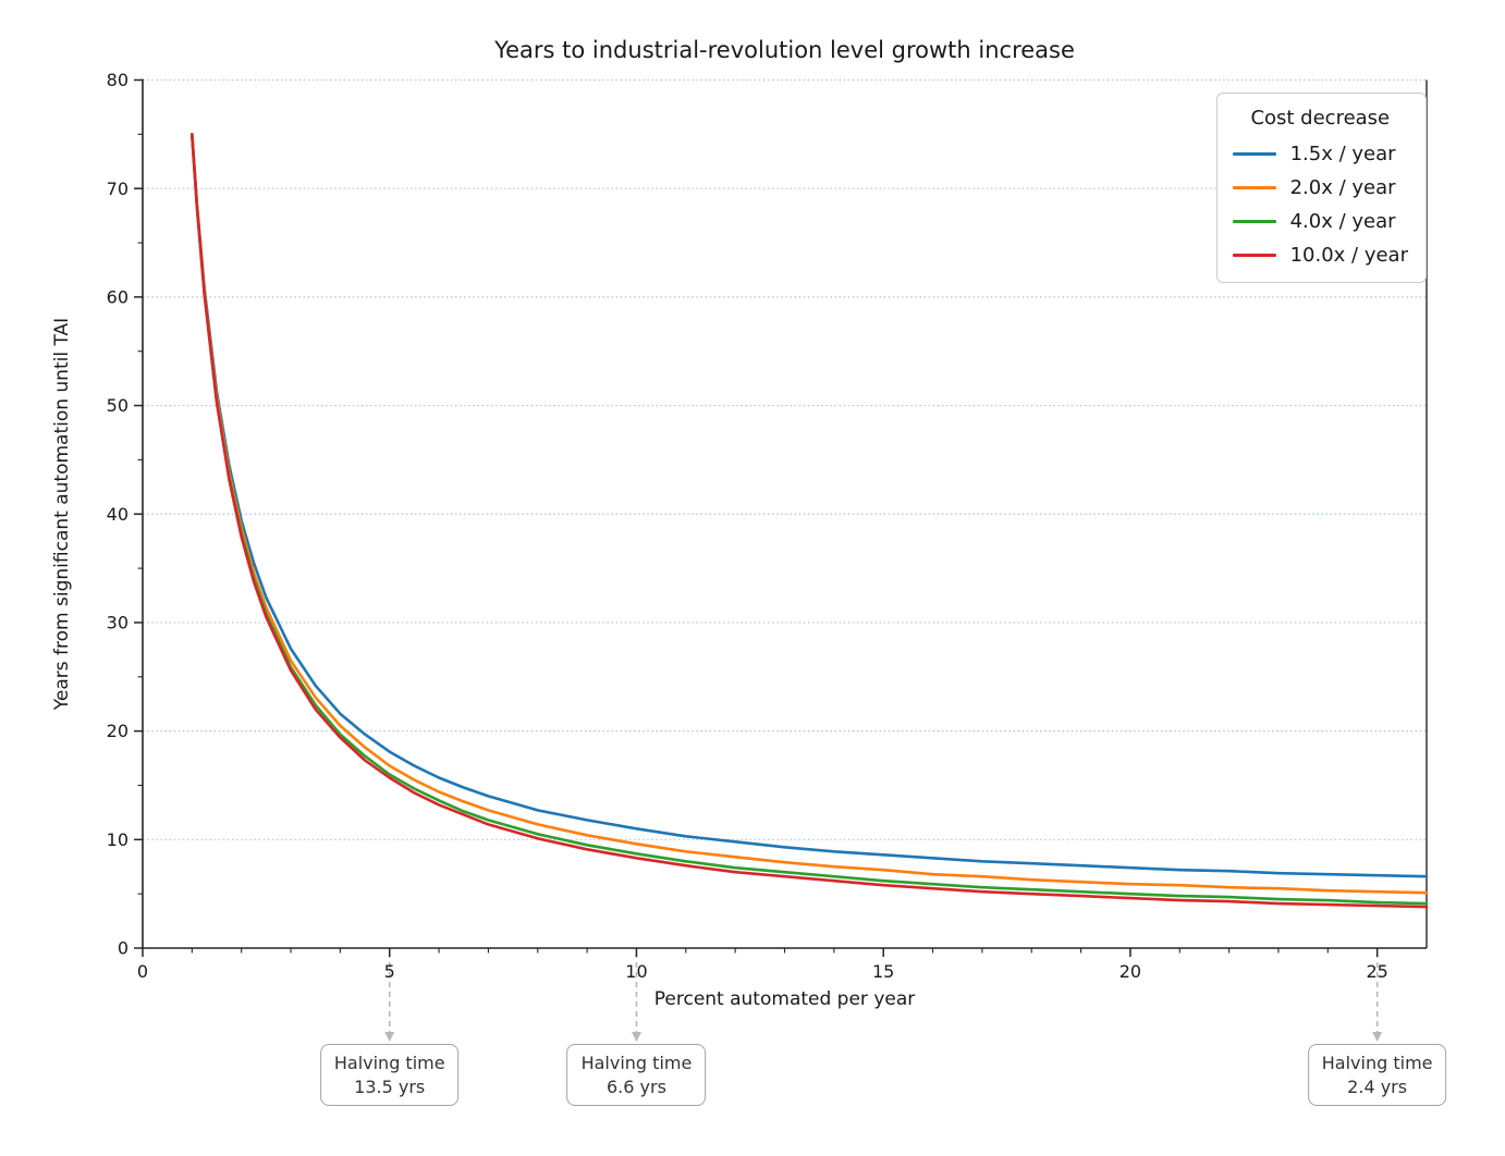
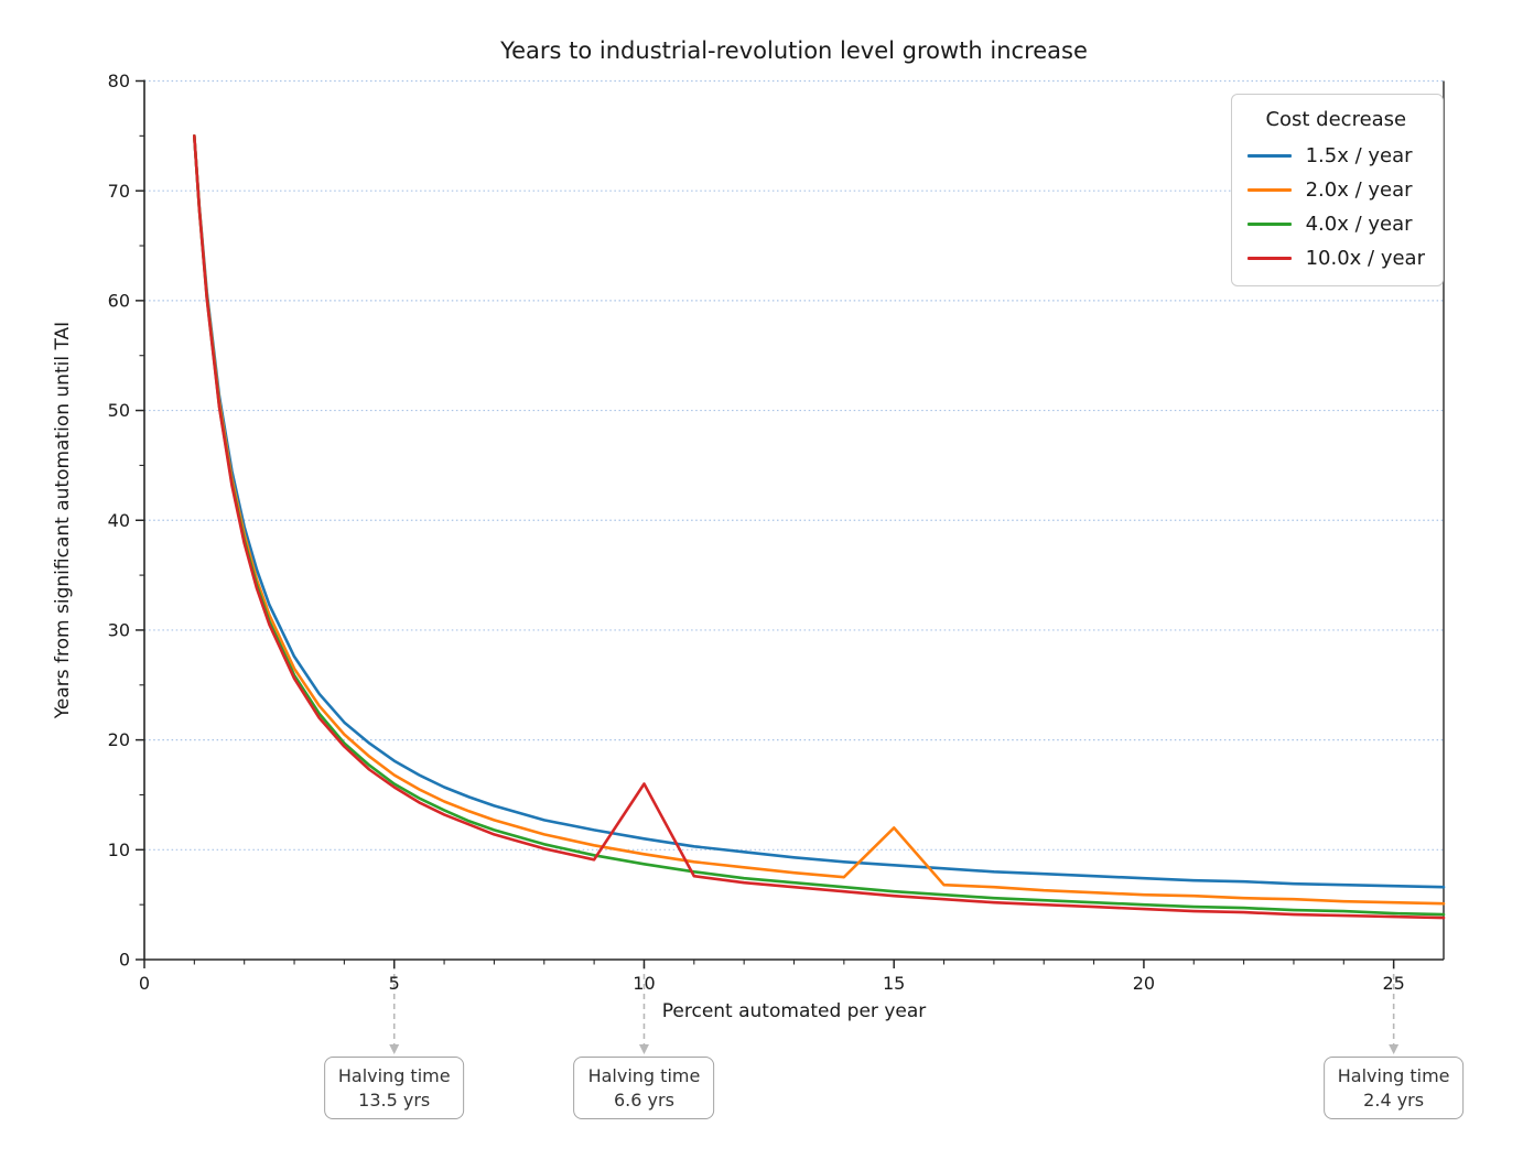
10.0x / year/10: 8 -> 16
2.0x / year/15: 7 -> 12
